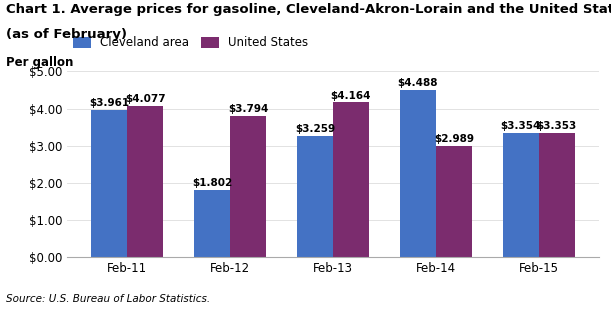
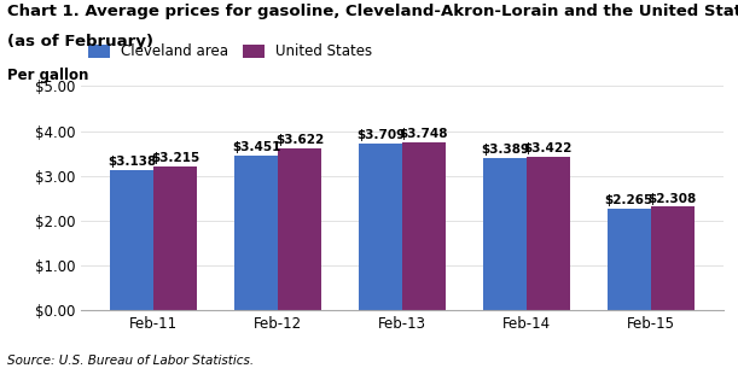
Cleveland area/Feb-11: $3.961 -> $3.138
United States/Feb-11: $4.077 -> $3.215
Cleveland area/Feb-12: $1.802 -> $3.451
United States/Feb-12: $3.794 -> $3.622
Cleveland area/Feb-13: $3.259 -> $3.709
United States/Feb-13: $4.164 -> $3.748
Cleveland area/Feb-14: $4.488 -> $3.389
United States/Feb-14: $2.989 -> $3.422
Cleveland area/Feb-15: $3.354 -> $2.265
United States/Feb-15: $3.353 -> $2.308
